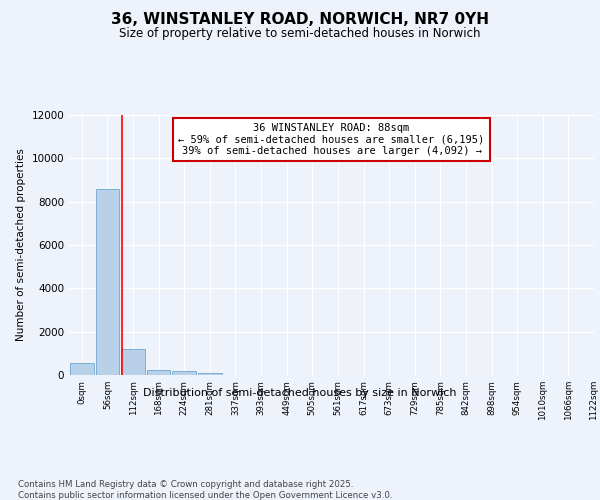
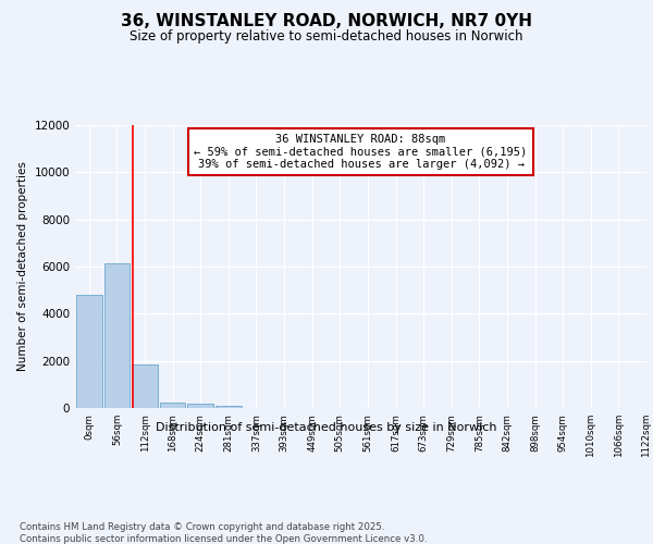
0sqm: 550 -> 4800
56sqm: 8600 -> 6150
112sqm: 1200 -> 1850
